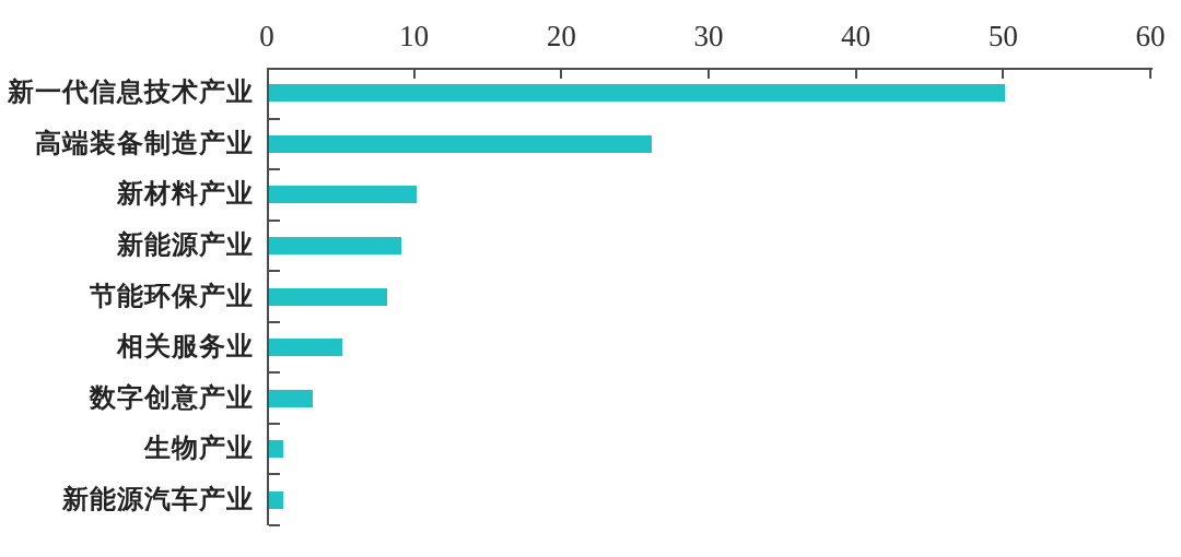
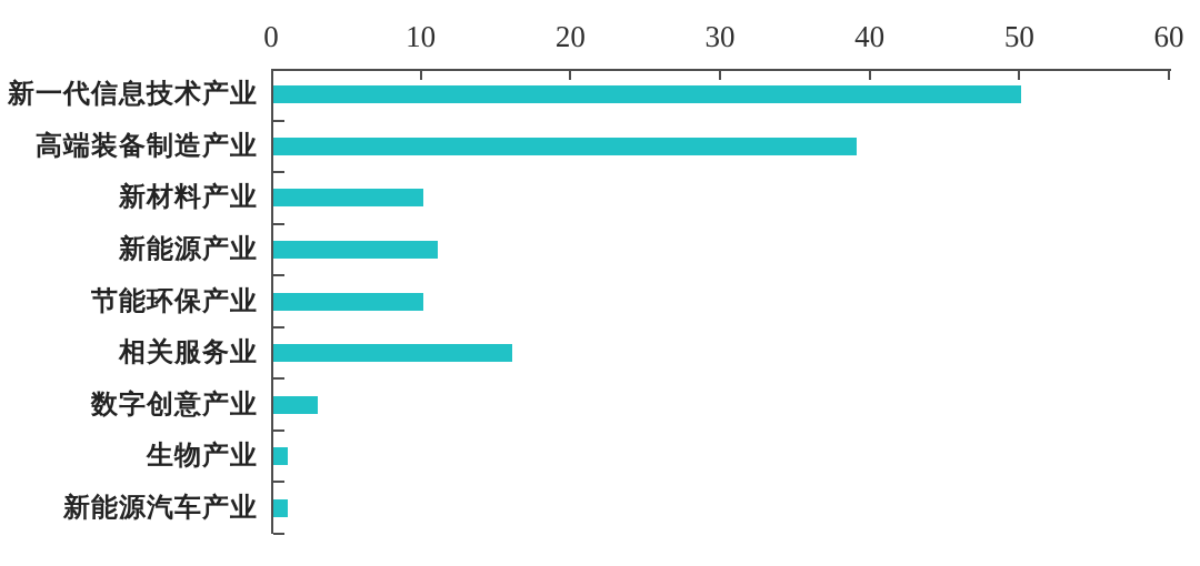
高端装备制造产业: 26 -> 39
新能源产业: 9 -> 11
节能环保产业: 8 -> 10
相关服务业: 5 -> 16
